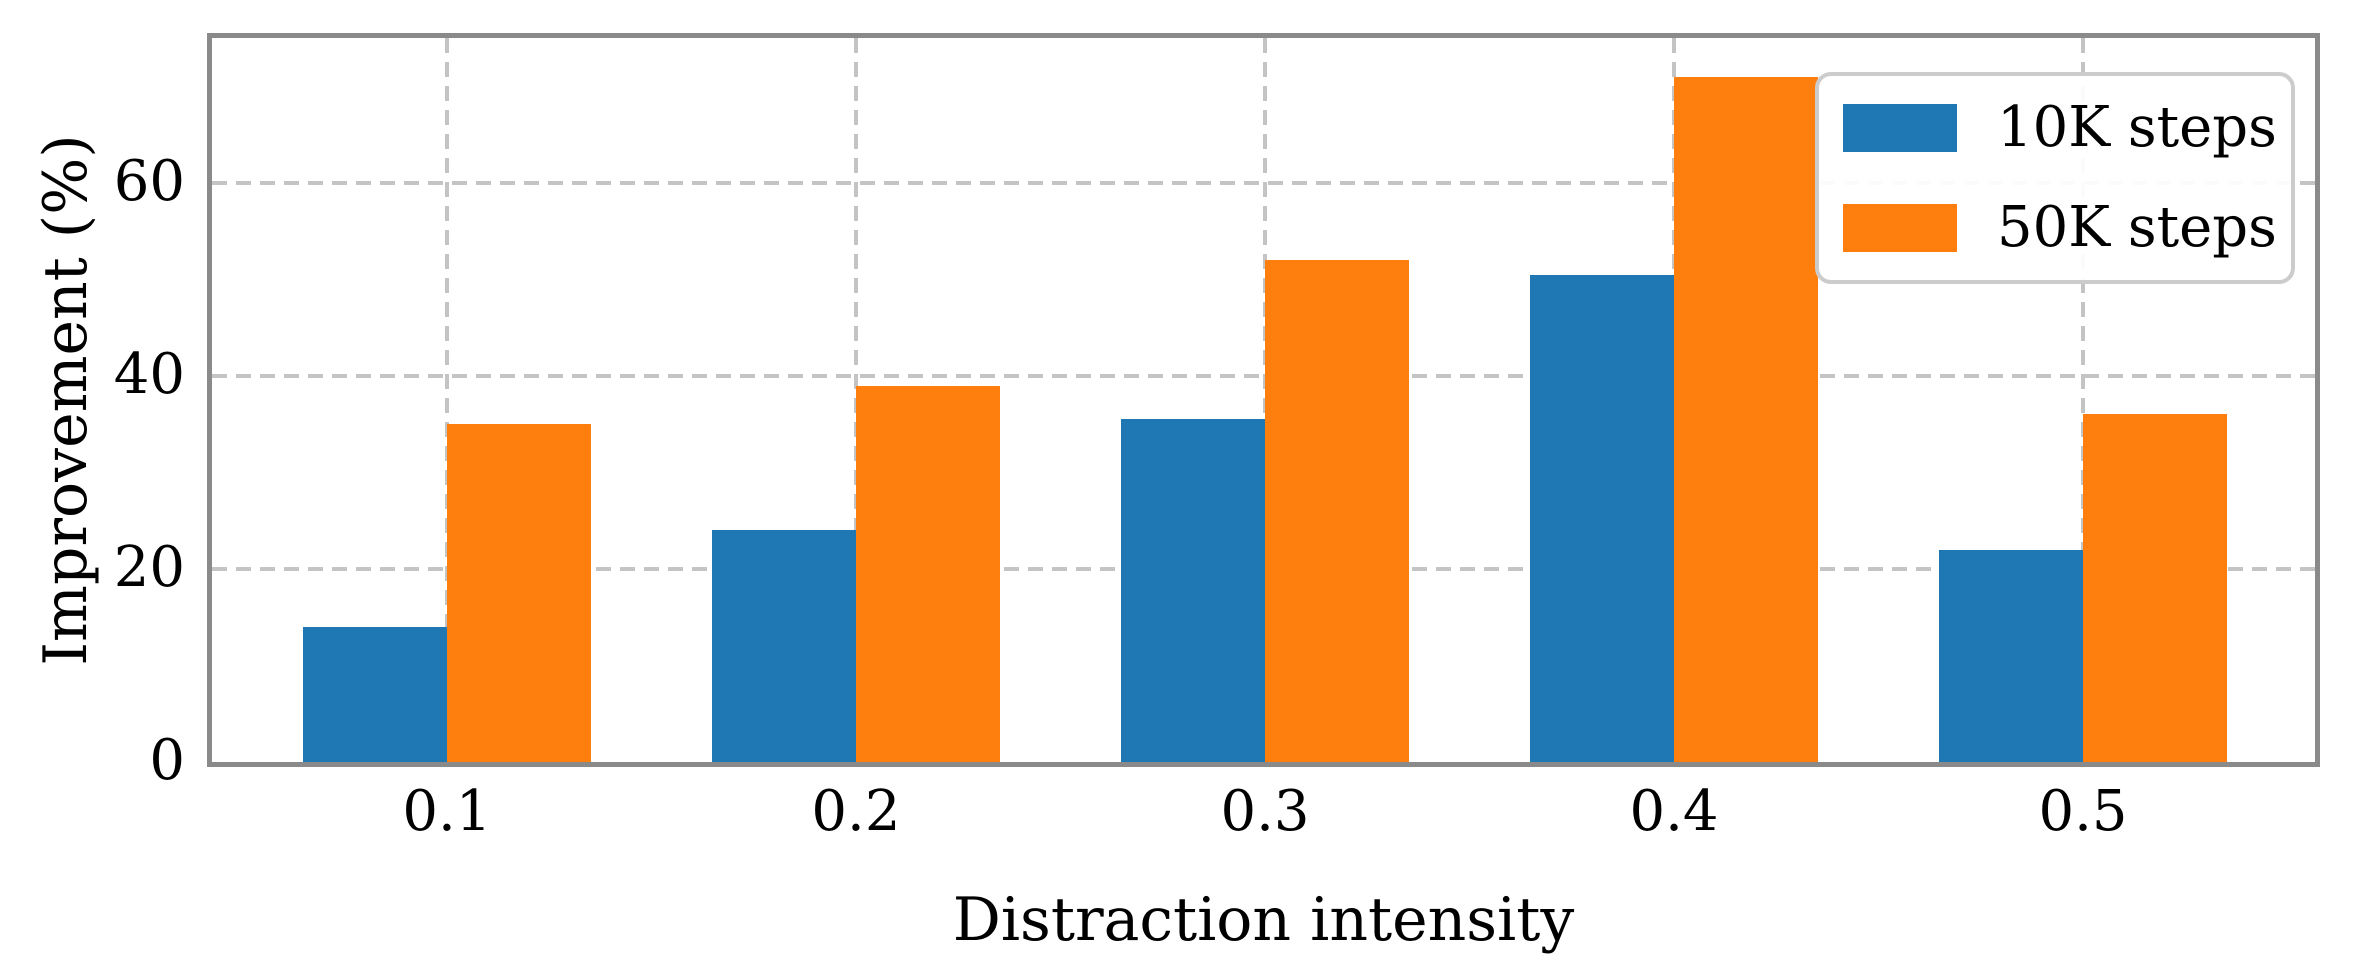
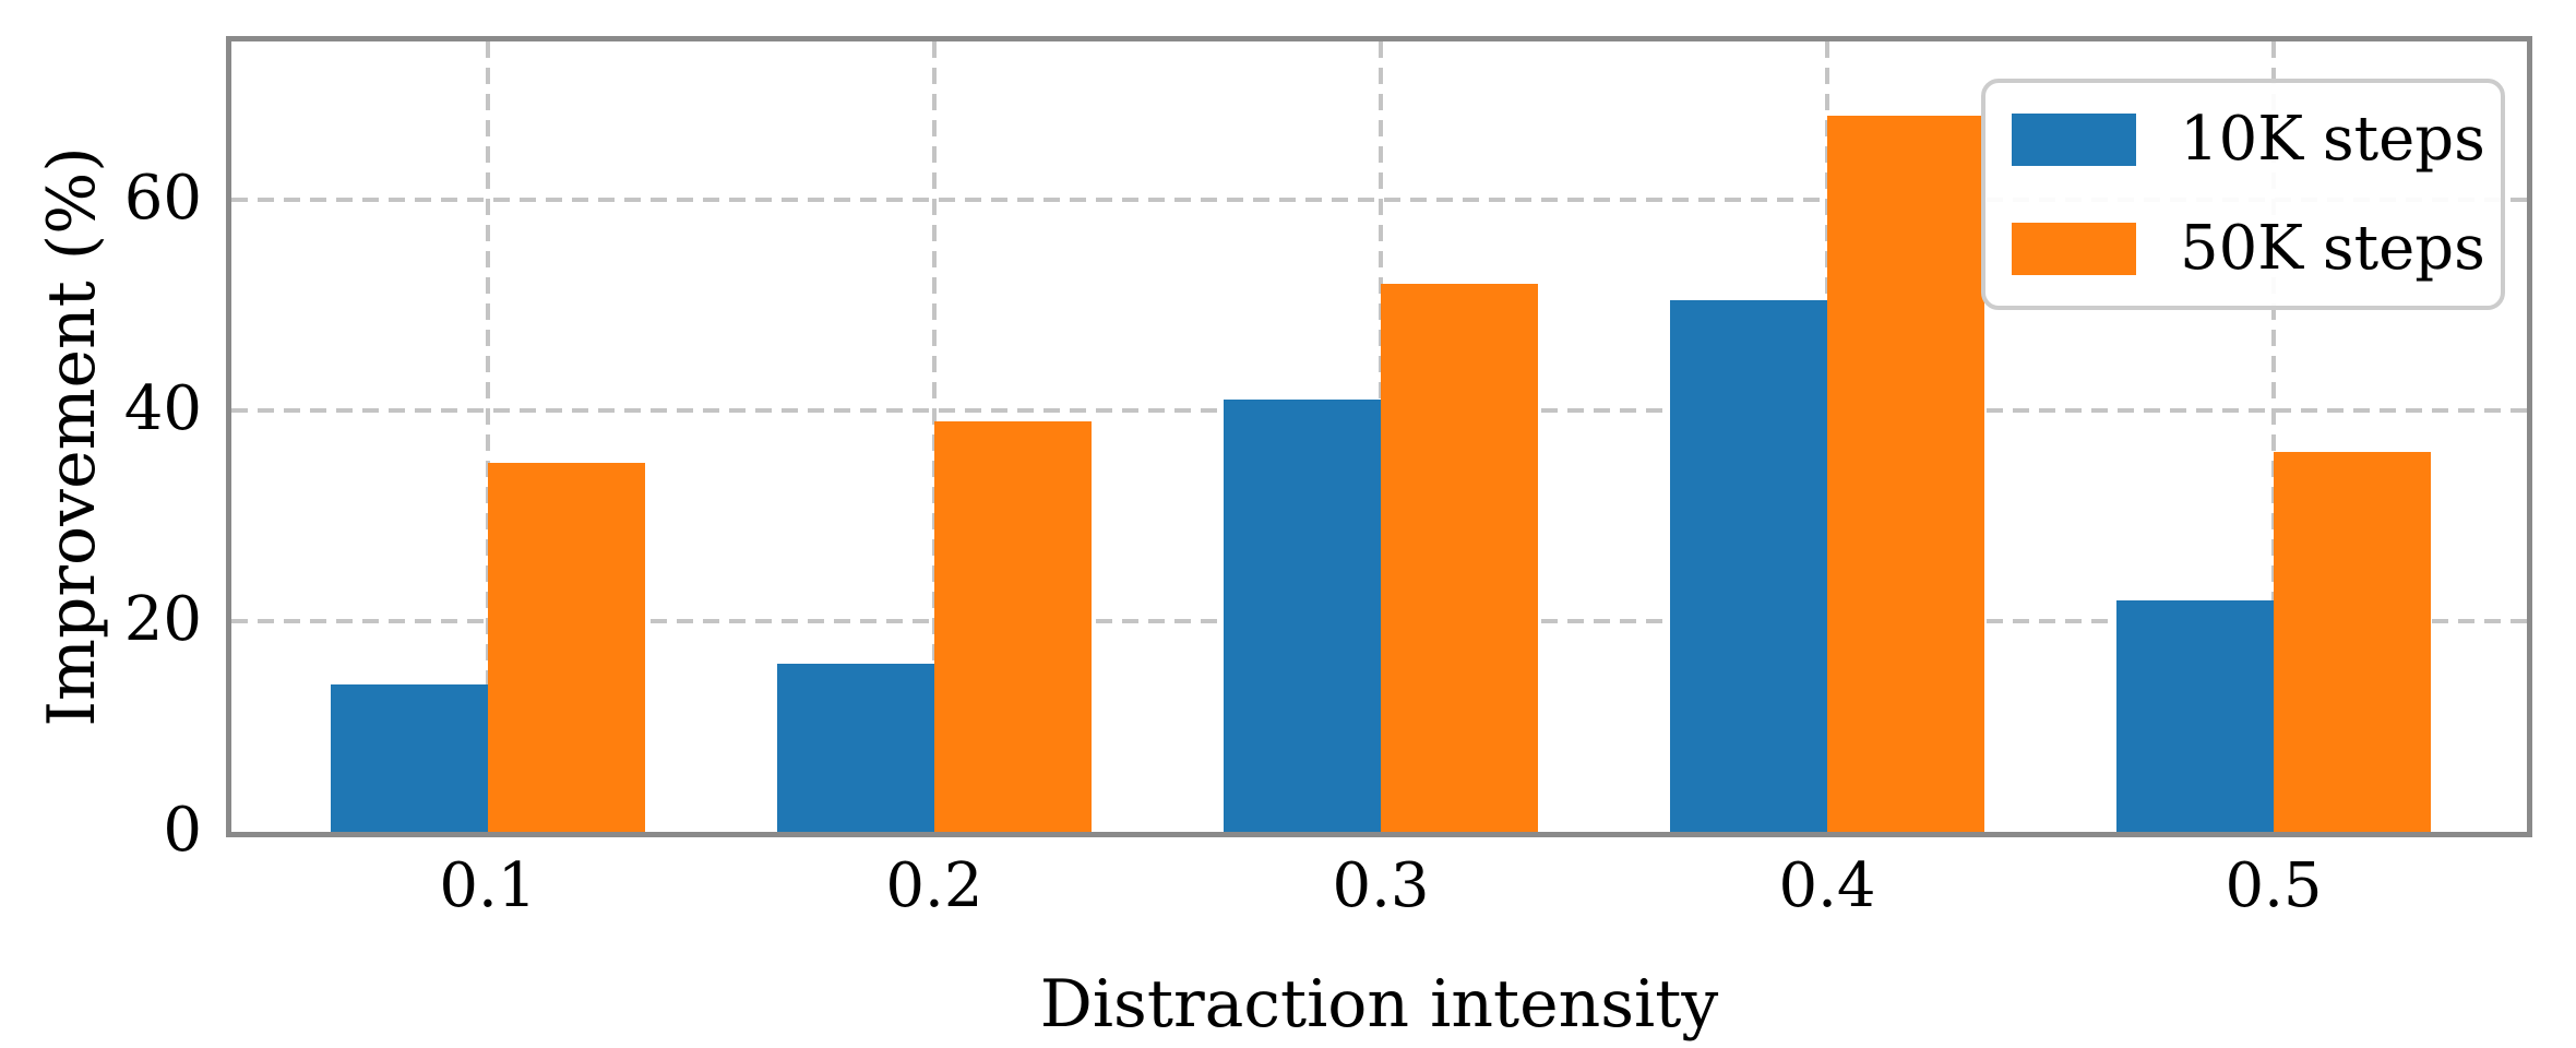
10K steps/0.2: 24 -> 16
10K steps/0.3: 36 -> 41
50K steps/0.4: 71 -> 68
